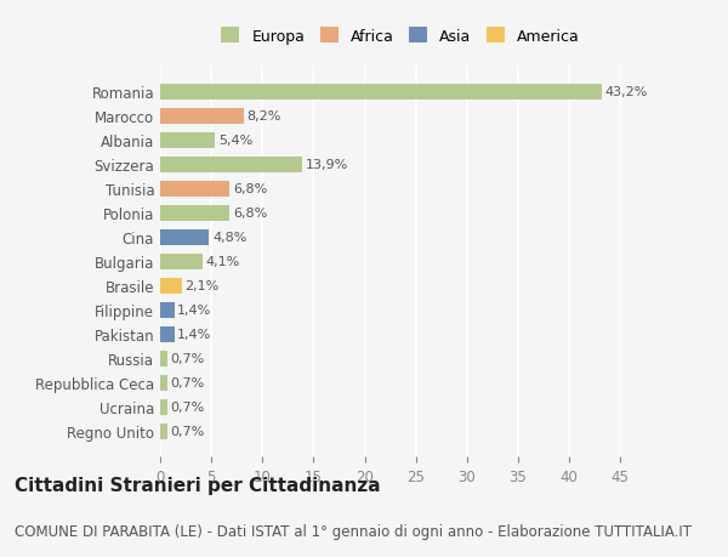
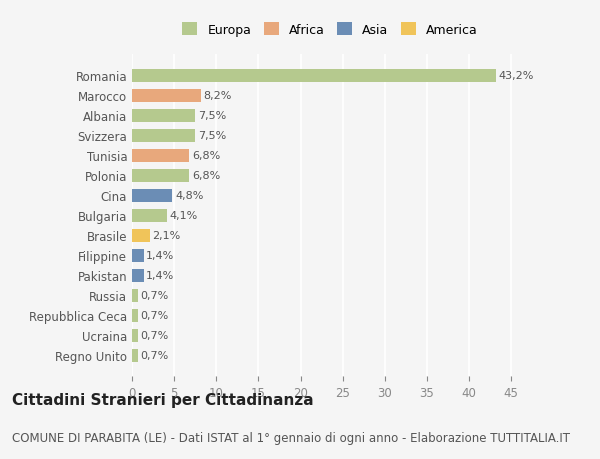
Albania: 5,4% -> 7,5%
Svizzera: 13,9% -> 7,5%
